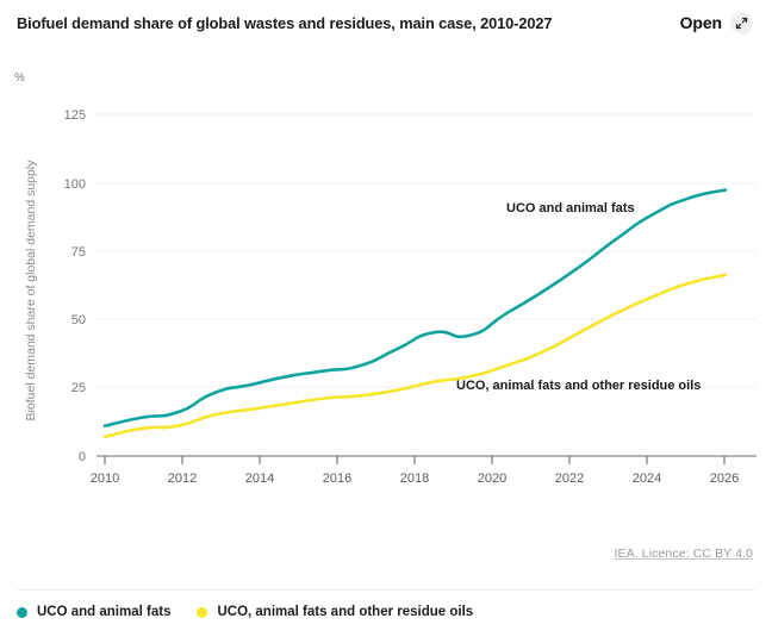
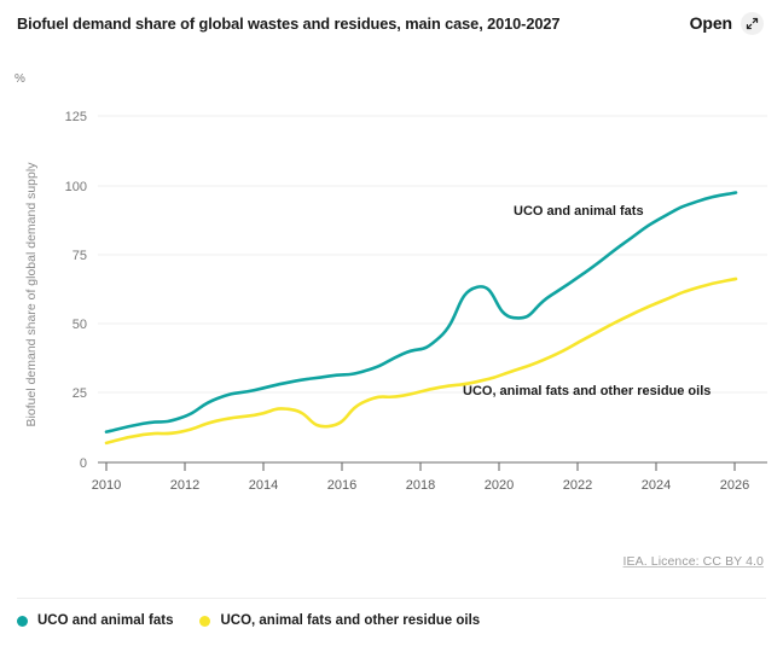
UCO, animal fats and other residue oils/2016: 21 -> 13
UCO and animal fats/2020: 44 -> 63
